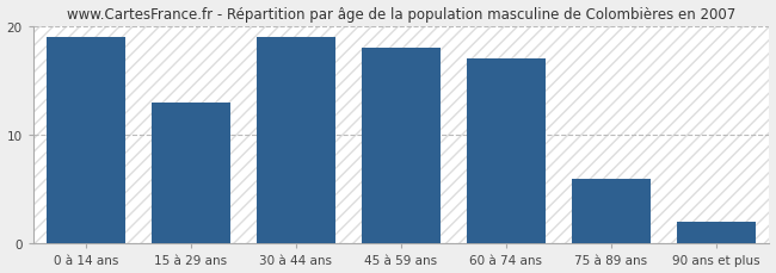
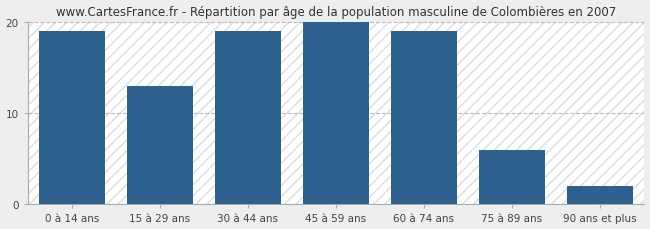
45 à 59 ans: 18 -> 20
60 à 74 ans: 17 -> 19
